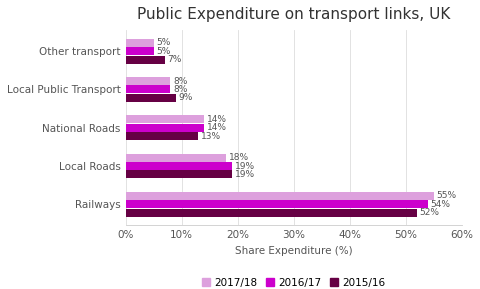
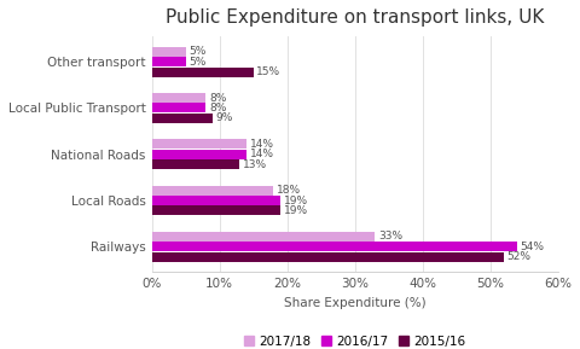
2015/16/Other transport: 7% -> 15%
2017/18/Railways: 55% -> 33%
